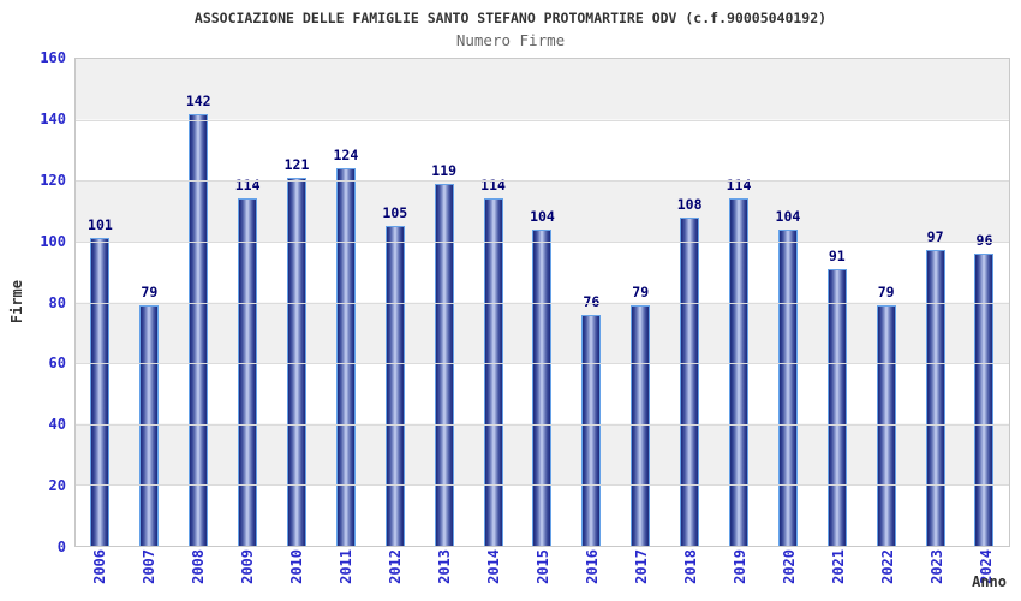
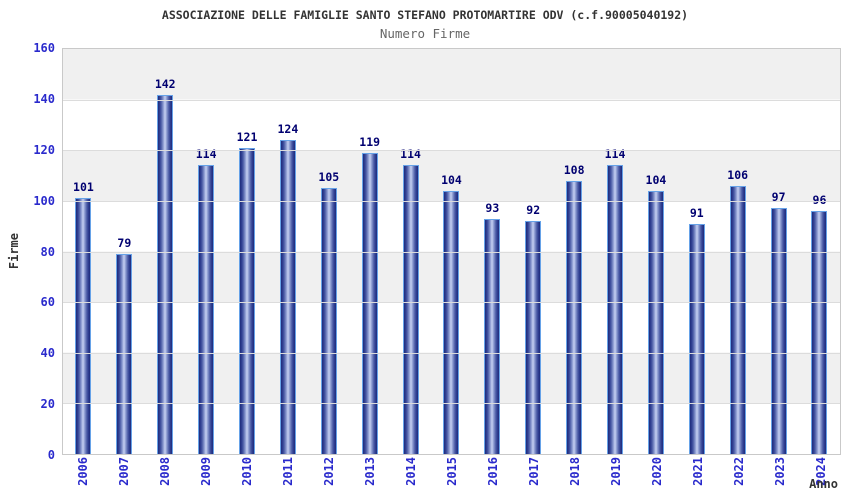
2016: 76 -> 93
2017: 79 -> 92
2022: 79 -> 106
